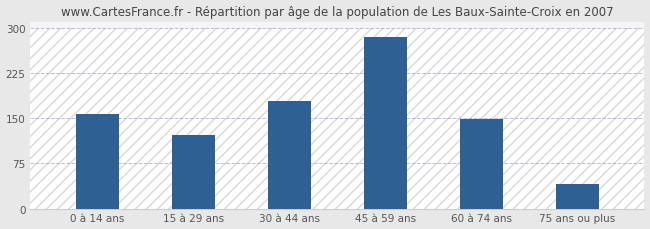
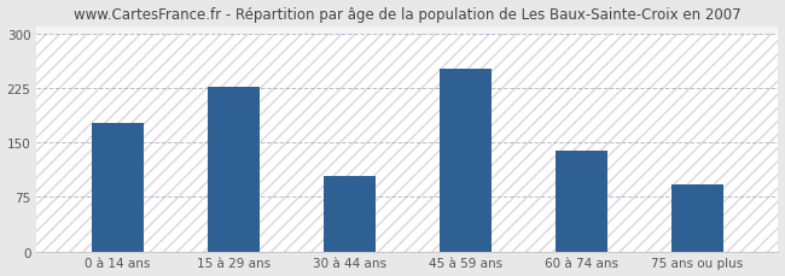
0 à 14 ans: 157 -> 176
15 à 29 ans: 122 -> 226
30 à 44 ans: 178 -> 104
45 à 59 ans: 285 -> 252
60 à 74 ans: 149 -> 138
75 ans ou plus: 40 -> 92
